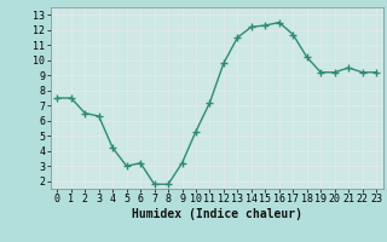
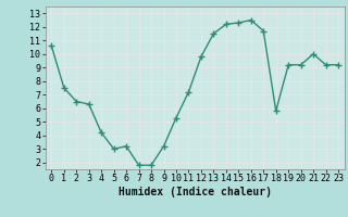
0: 7.5 -> 10.6
18: 10.2 -> 5.8
21: 9.5 -> 10.0
